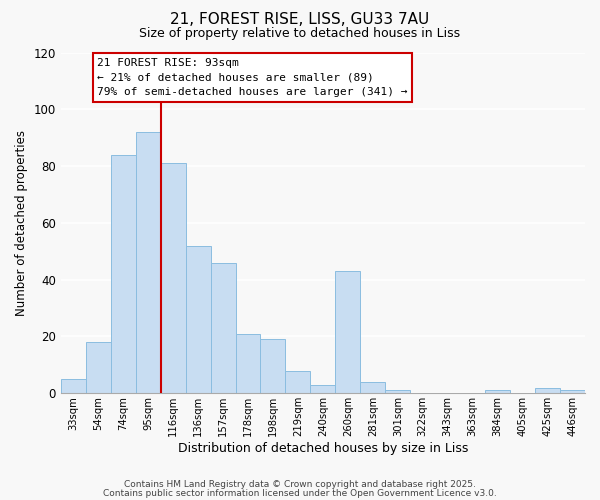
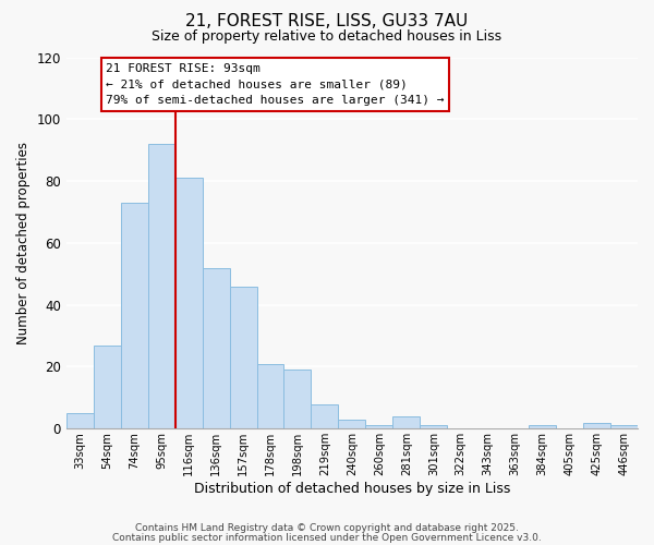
54sqm: 18 -> 27
74sqm: 84 -> 73
260sqm: 43 -> 1
